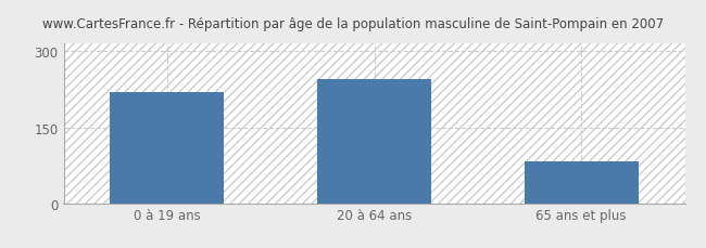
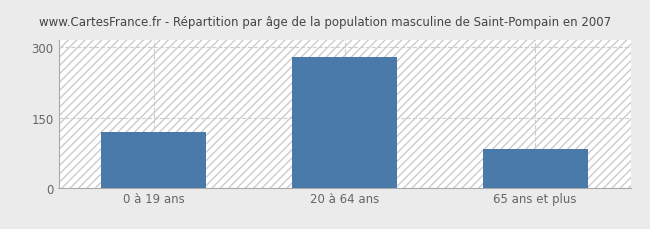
0 à 19 ans: 220 -> 120
20 à 64 ans: 245 -> 280
